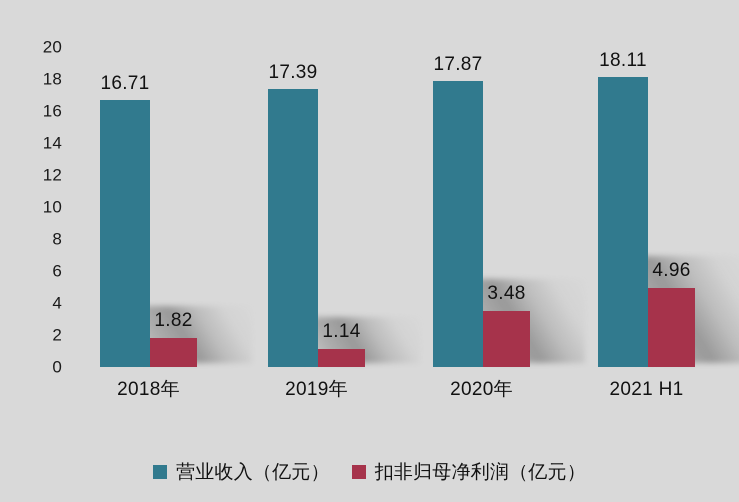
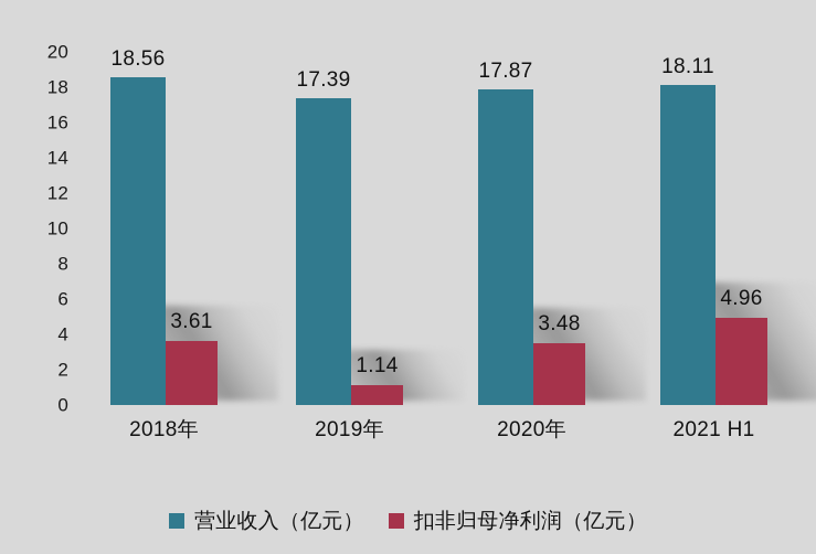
营业收入（亿元）/2018年: 16.71 -> 18.56
扣非归母净利润（亿元）/2018年: 1.82 -> 3.61
